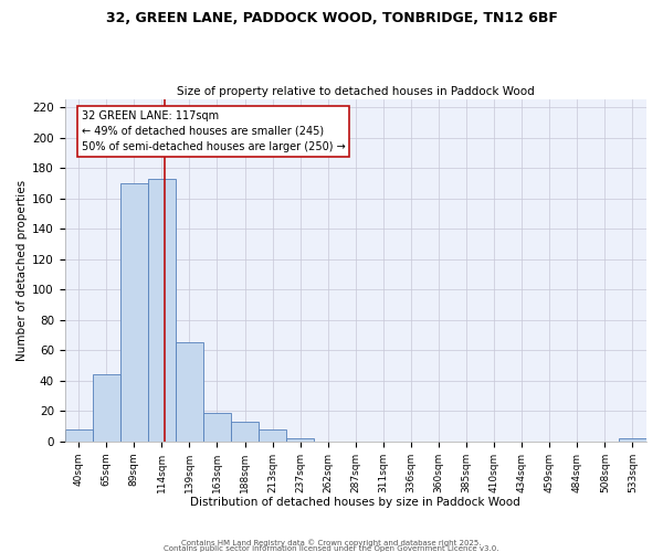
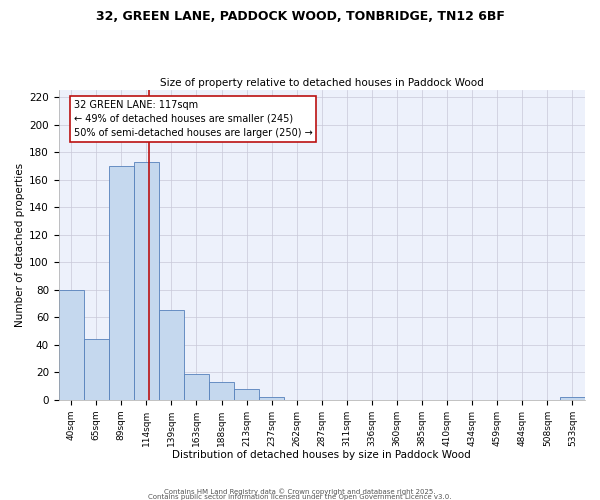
40sqm: 8 -> 80
